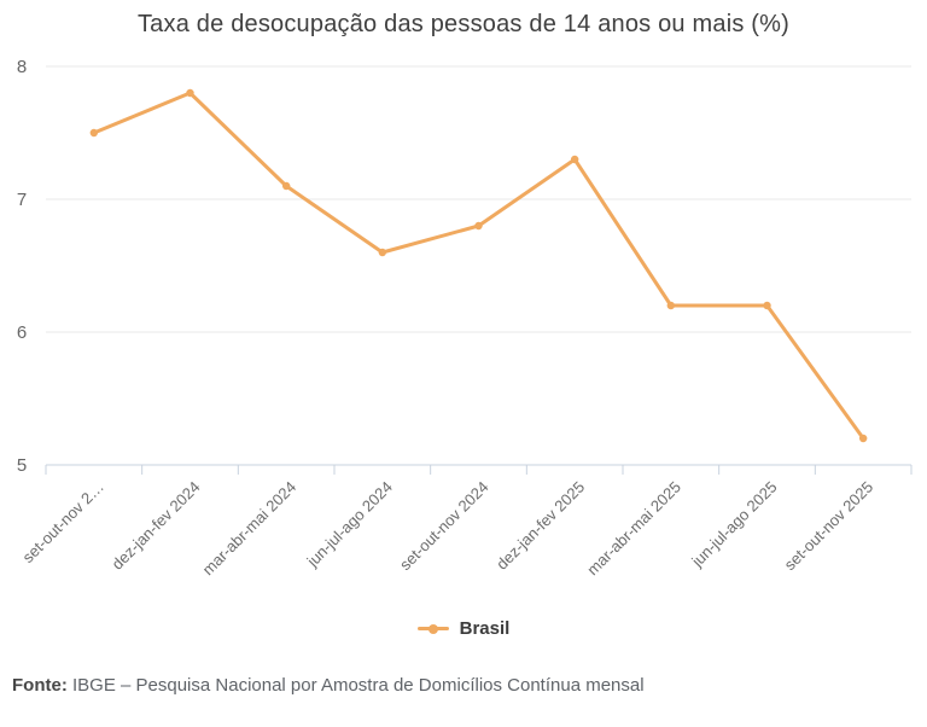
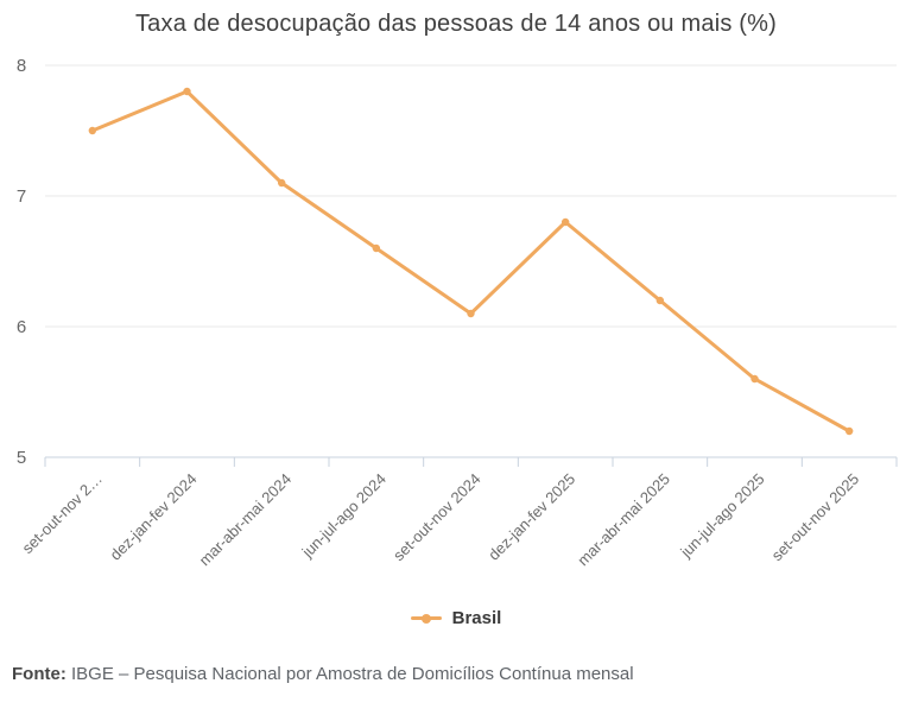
set-out-nov 2024: 6.8 -> 6.1
dez-jan-fev 2025: 7.3 -> 6.8
jun-jul-ago 2025: 6.2 -> 5.6
